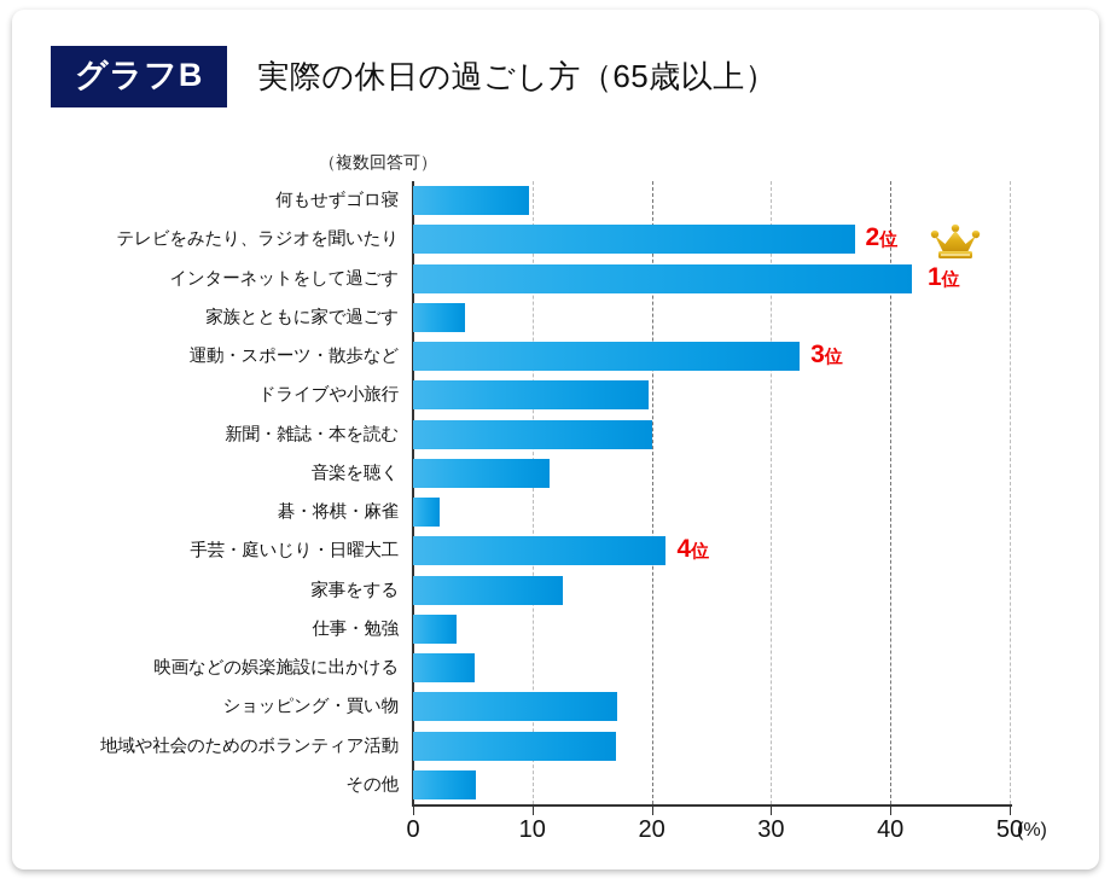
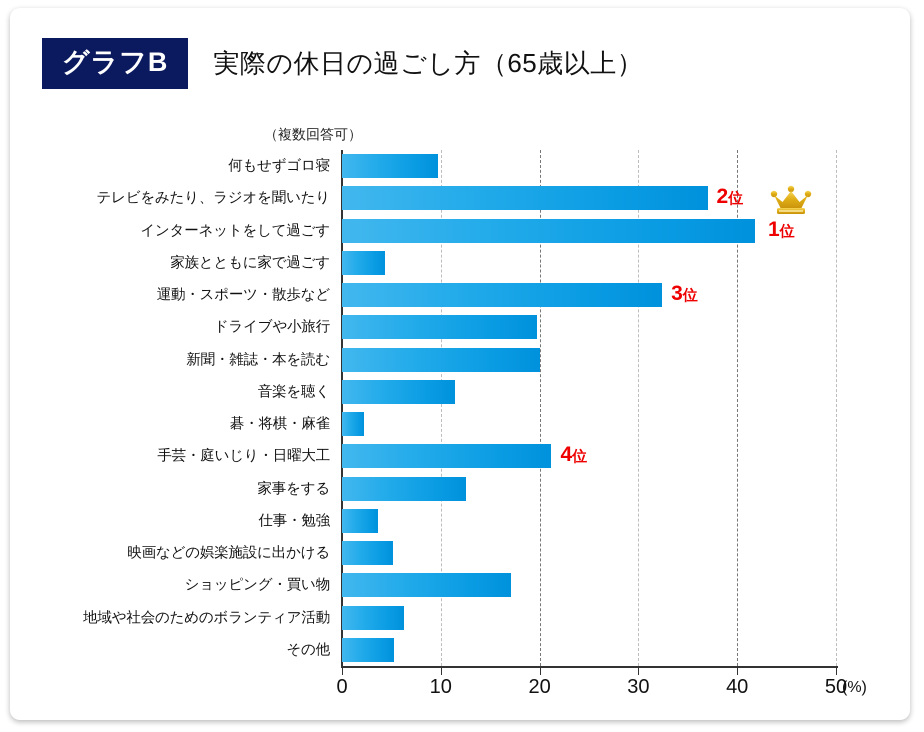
地域や社会のためのボランティア活動: 17 -> 6
